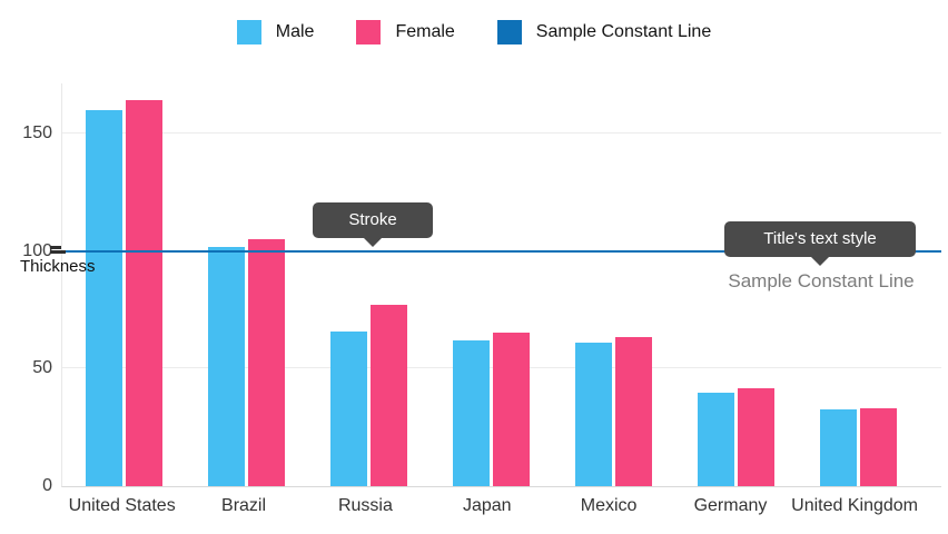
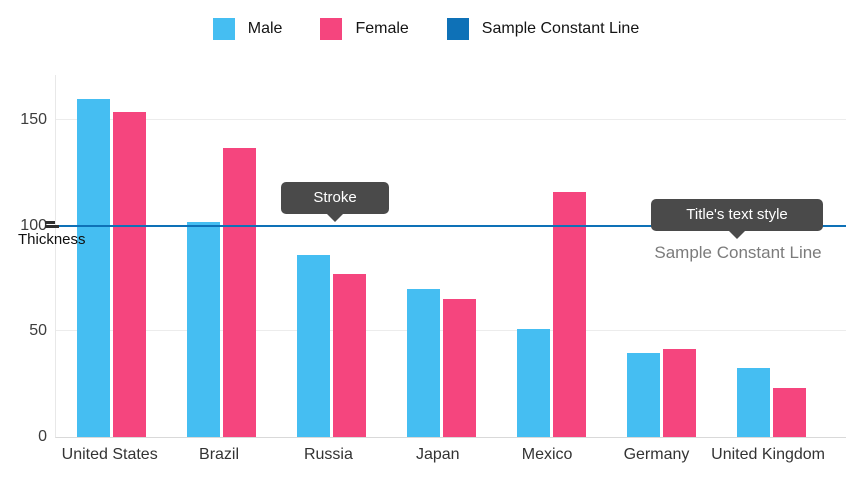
Female/United States: 164 -> 154
Female/Brazil: 105 -> 137
Male/Russia: 66 -> 86
Male/Japan: 62 -> 70
Male/Mexico: 61 -> 51
Female/Mexico: 64 -> 116
Female/United Kingdom: 33 -> 23
